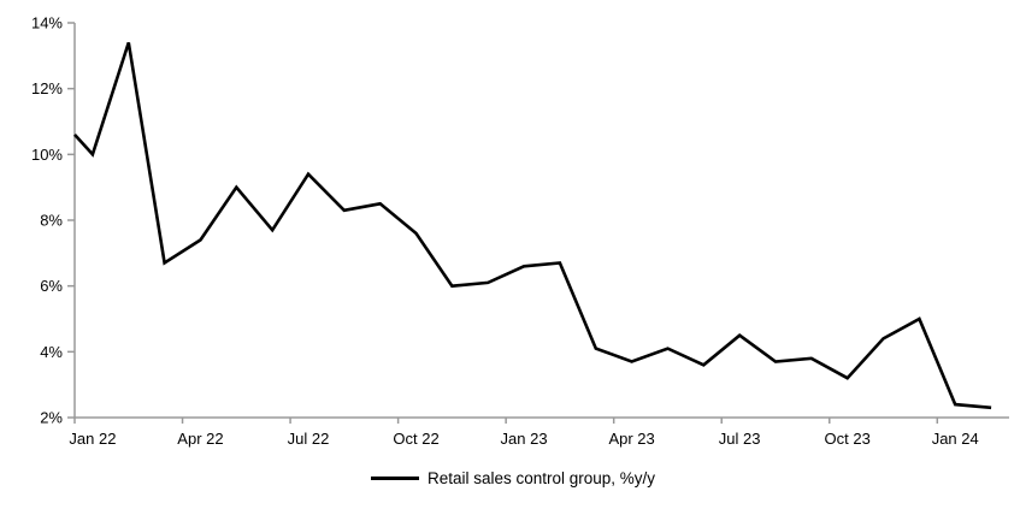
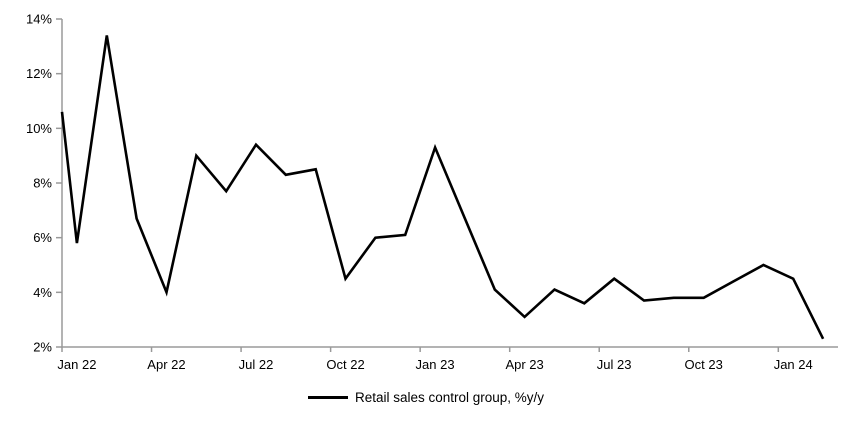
Jan 22: 10.0% -> 5.8%
Apr 22: 7.4% -> 4.0%
Oct 22: 7.6% -> 4.5%
Jan 23: 6.6% -> 9.3%
Apr 23: 3.7% -> 3.1%
Oct 23: 3.2% -> 3.8%
Jan 24: 2.4% -> 4.5%
